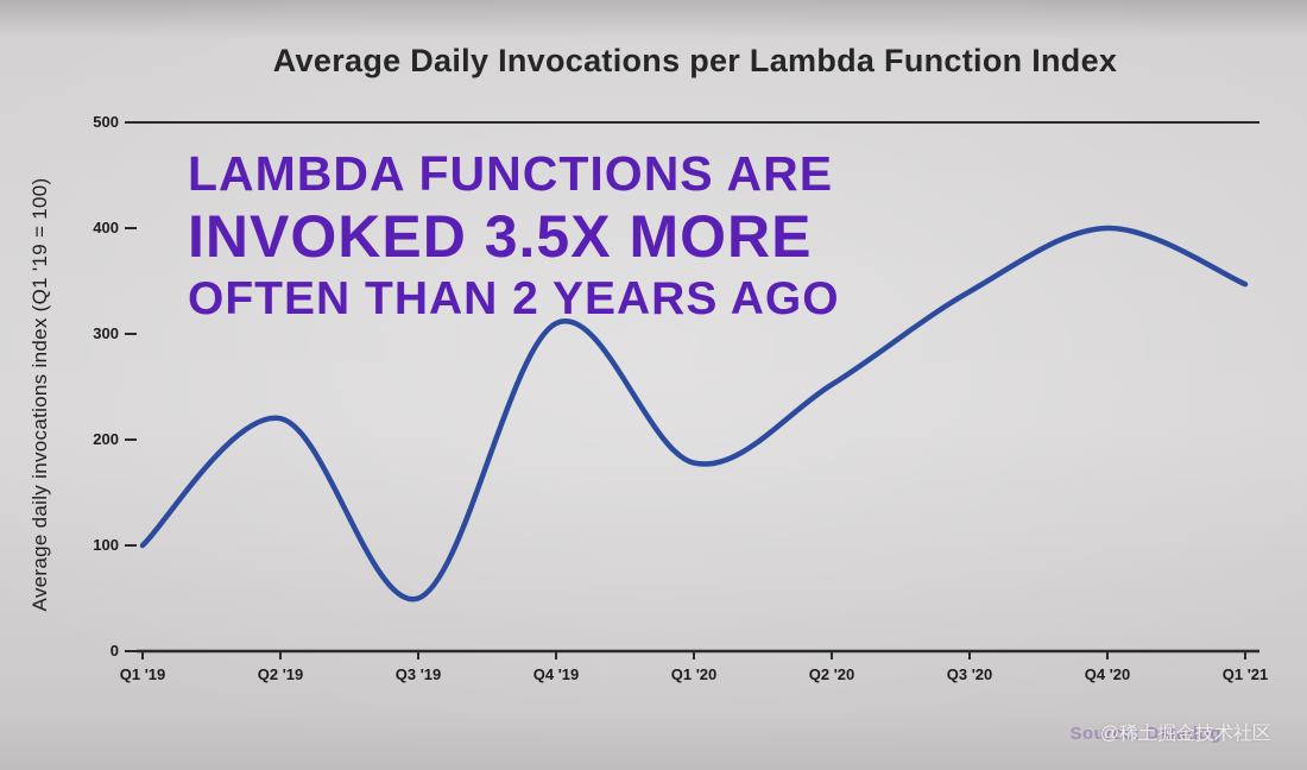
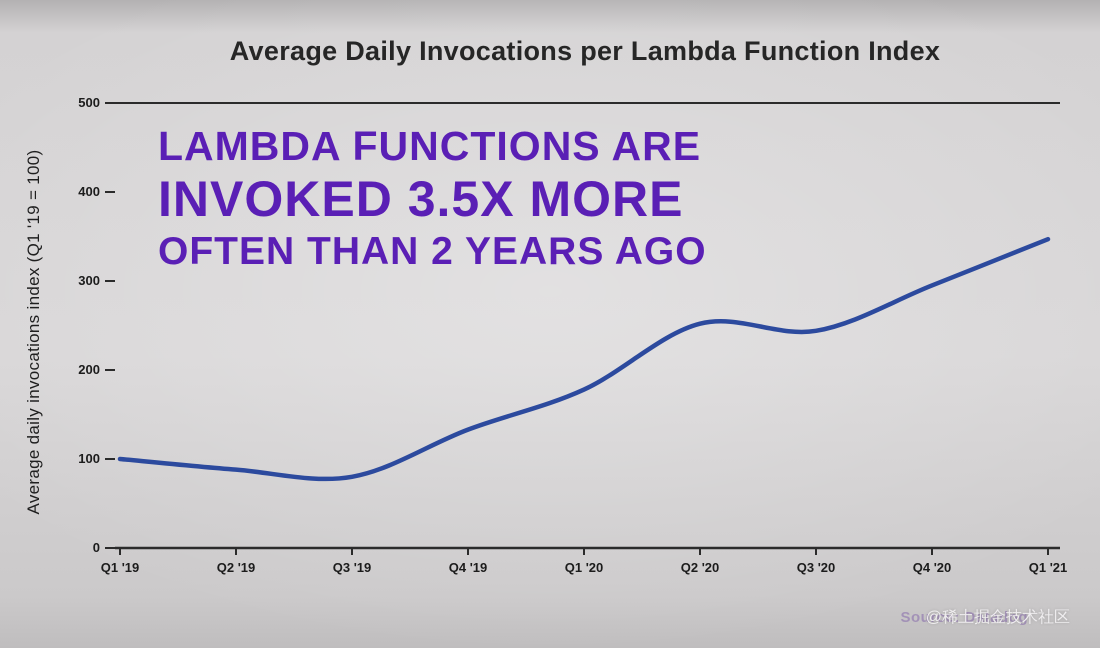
Q2 '19: 220 -> 90
Q3 '19: 50 -> 80
Q4 '19: 310 -> 130
Q3 '20: 340 -> 240
Q4 '20: 400 -> 300
